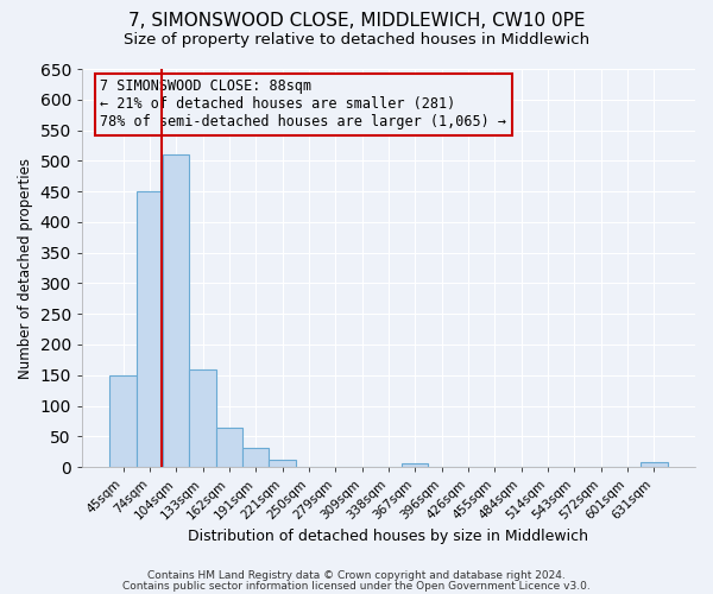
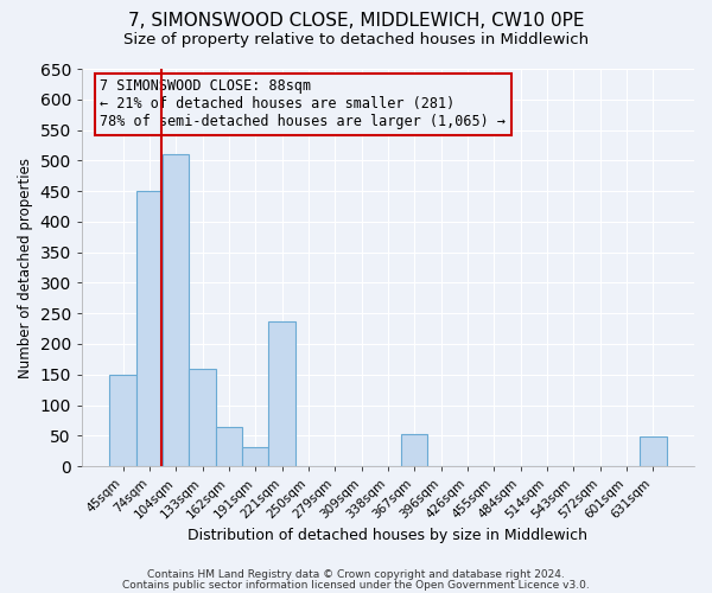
221sqm: 12 -> 236
367sqm: 5 -> 52
631sqm: 8 -> 48
